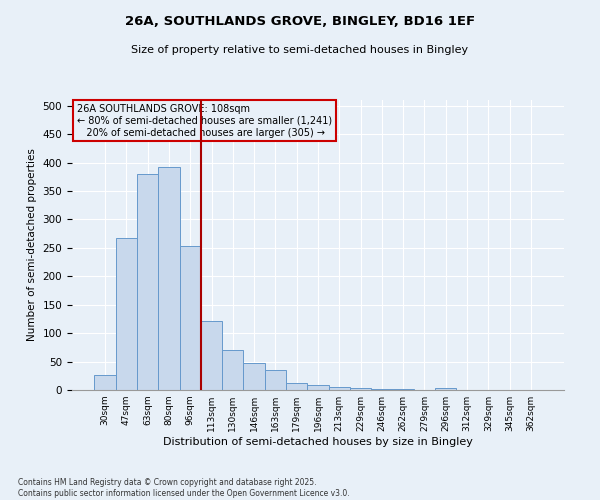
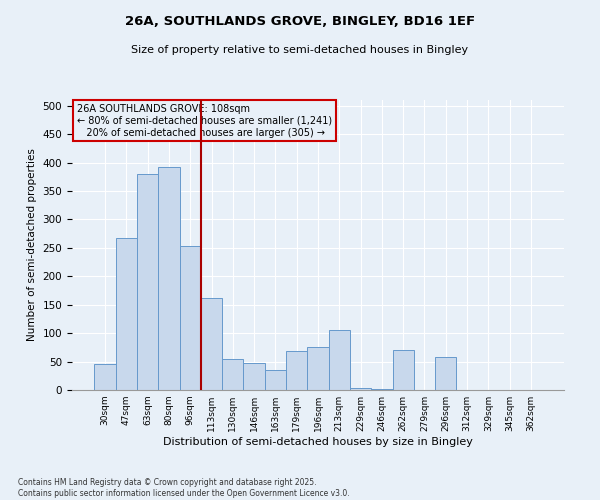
30sqm: 27 -> 46
113sqm: 122 -> 162
130sqm: 70 -> 54
179sqm: 13 -> 68
196sqm: 8 -> 76
213sqm: 5 -> 106
262sqm: 2 -> 70
296sqm: 3 -> 58
